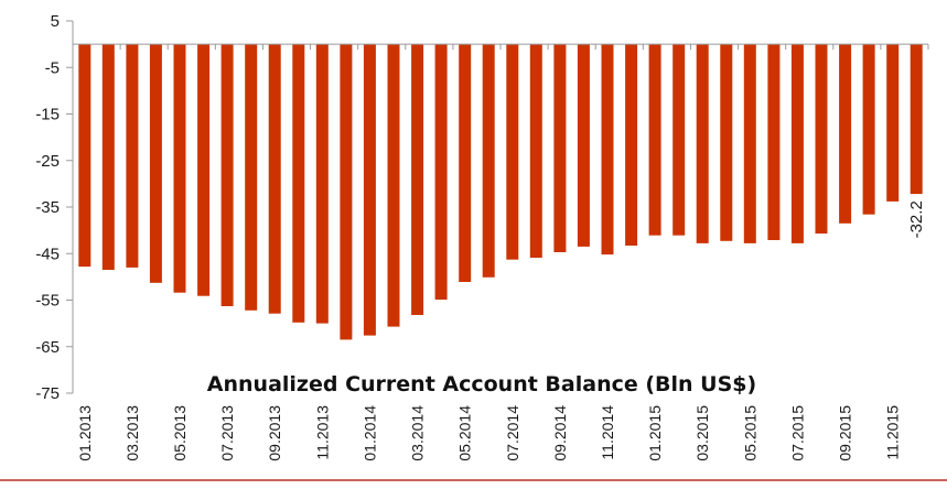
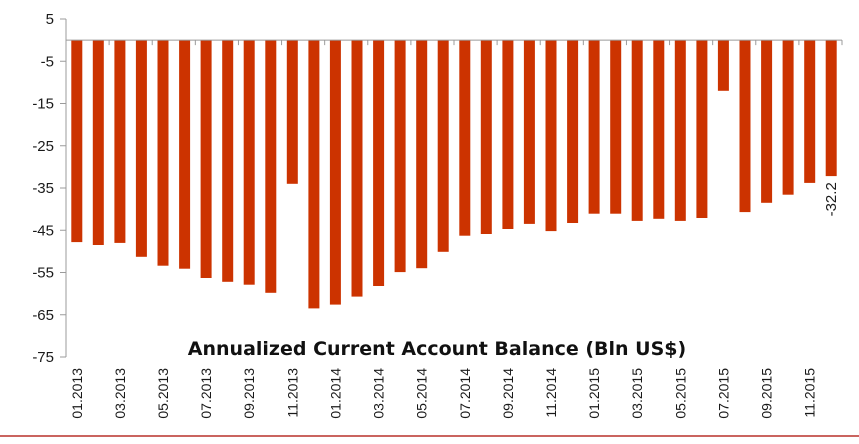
11.2013: -60 -> -34
05.2014: -51 -> -54
07.2015: -43 -> -12
